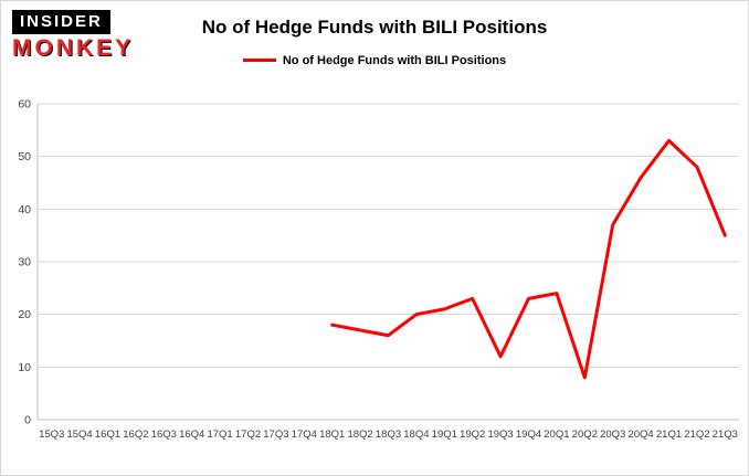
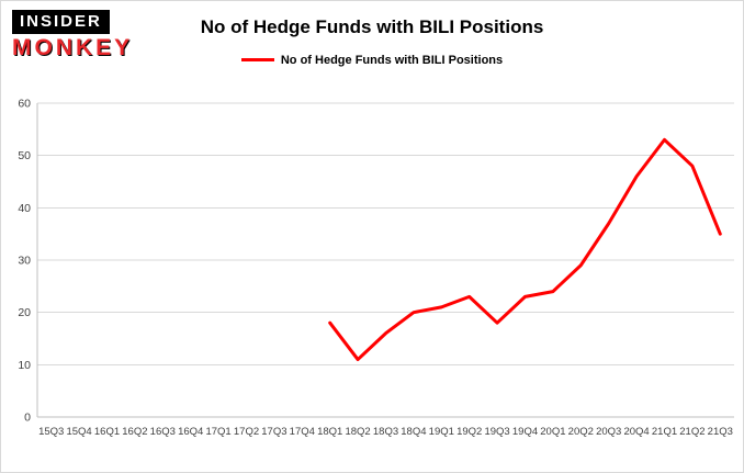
18Q2: 17 -> 11
19Q3: 12 -> 18
20Q2: 8 -> 29
